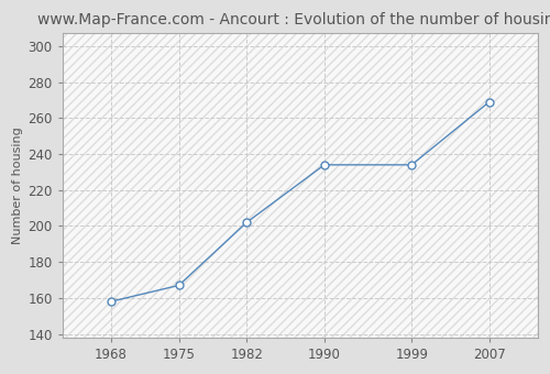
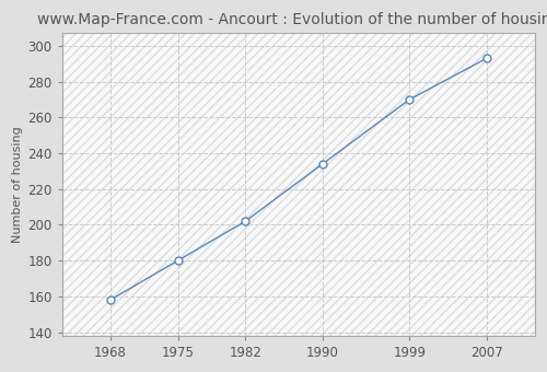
1975: 167 -> 180
1999: 234 -> 270
2007: 269 -> 293
